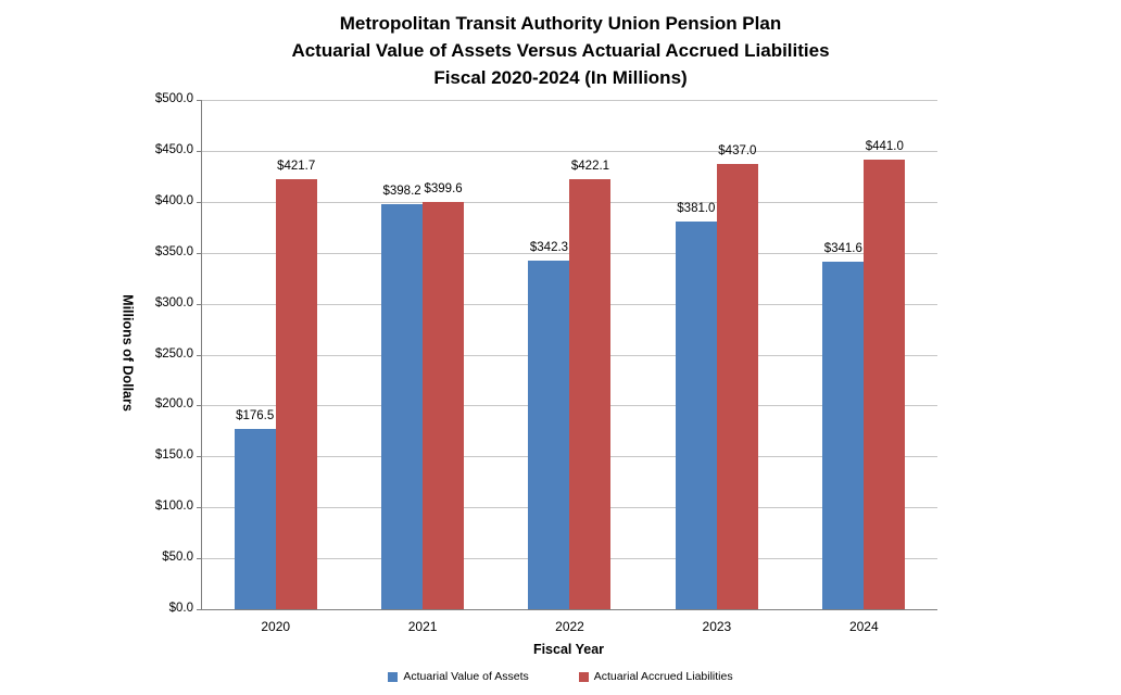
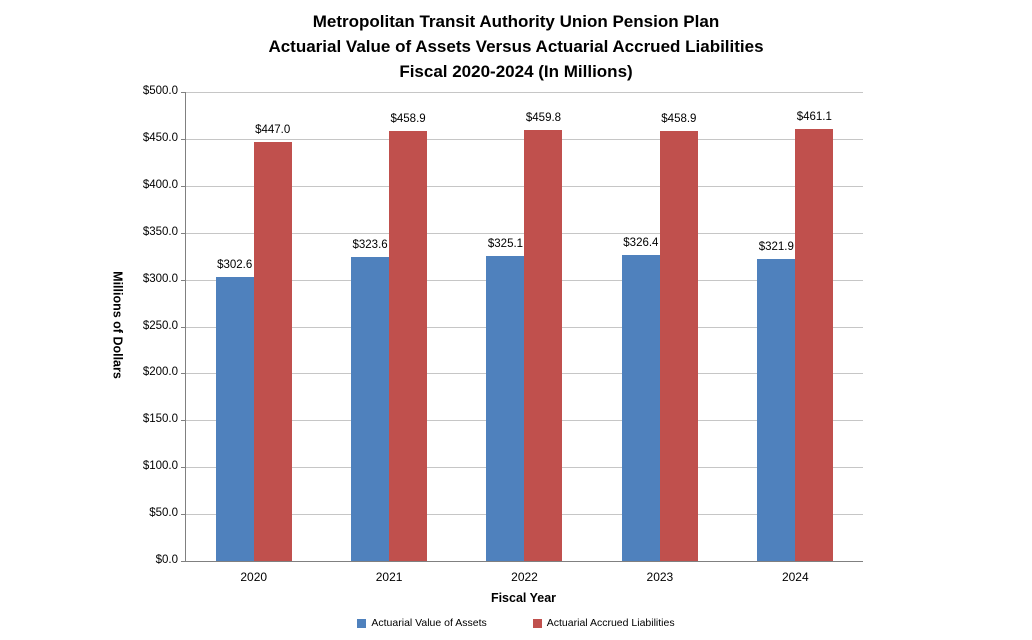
Actuarial Value of Assets/2020: $176.5 -> $302.6
Actuarial Accrued Liabilities/2020: $421.7 -> $447.0
Actuarial Value of Assets/2021: $398.2 -> $323.6
Actuarial Accrued Liabilities/2021: $399.6 -> $458.9
Actuarial Value of Assets/2022: $342.3 -> $325.1
Actuarial Accrued Liabilities/2022: $422.1 -> $459.8
Actuarial Value of Assets/2023: $381.0 -> $326.4
Actuarial Accrued Liabilities/2023: $437.0 -> $458.9
Actuarial Value of Assets/2024: $341.6 -> $321.9
Actuarial Accrued Liabilities/2024: $441.0 -> $461.1
